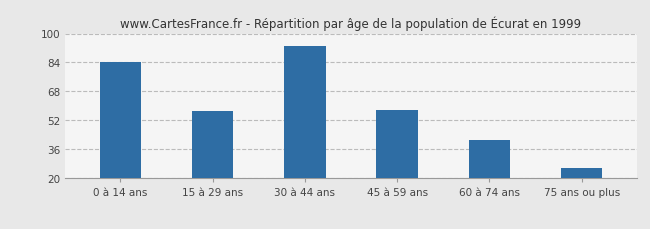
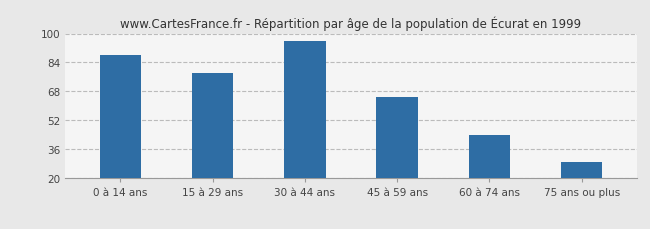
0 à 14 ans: 84 -> 88
15 à 29 ans: 57 -> 78
30 à 44 ans: 93 -> 96
45 à 59 ans: 58 -> 65
60 à 74 ans: 41 -> 44
75 ans ou plus: 26 -> 29
